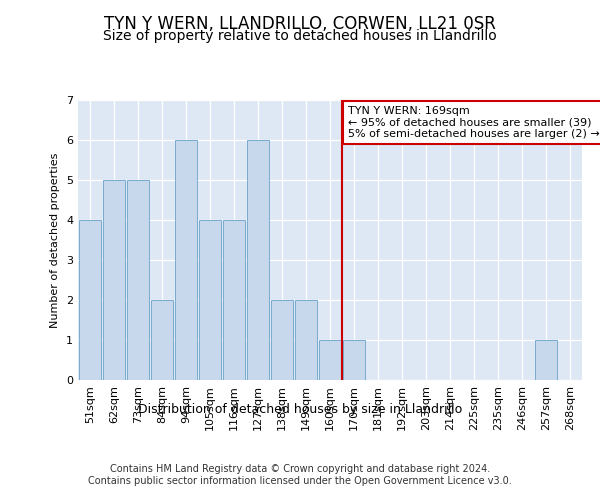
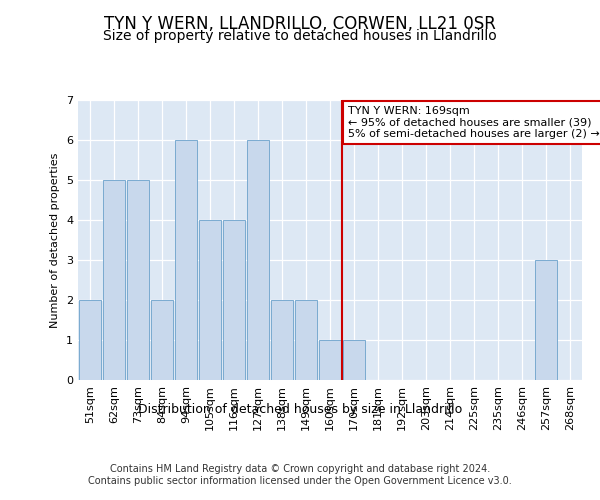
51sqm: 4 -> 2
257sqm: 1 -> 3
